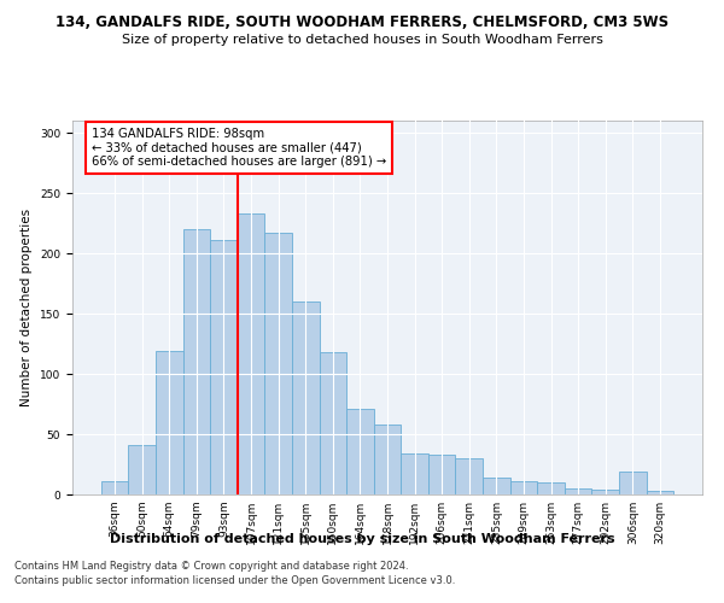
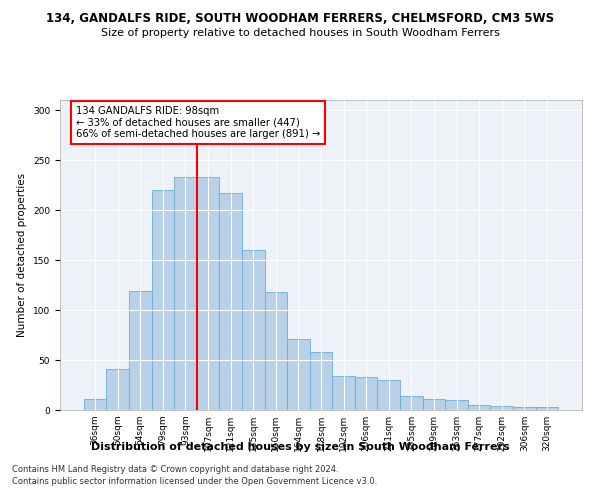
93sqm: 211 -> 233
306sqm: 19 -> 3
